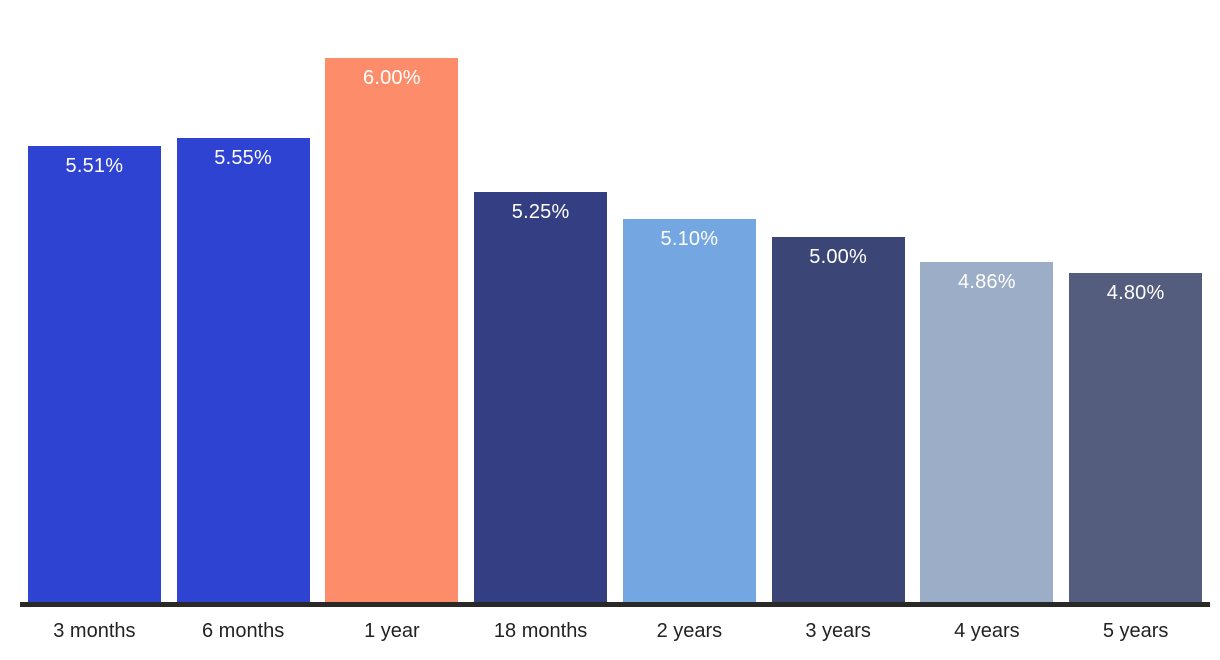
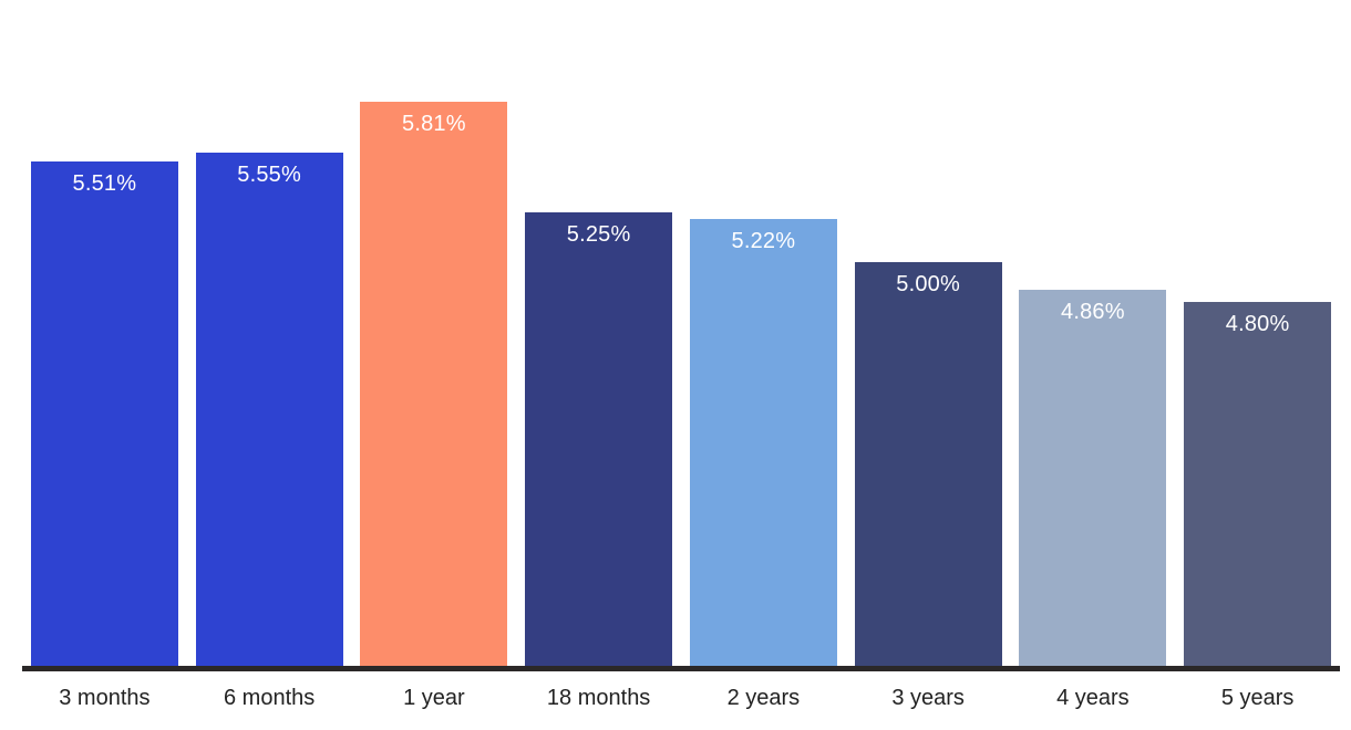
1 year: 6.00% -> 5.81%
2 years: 5.10% -> 5.22%
